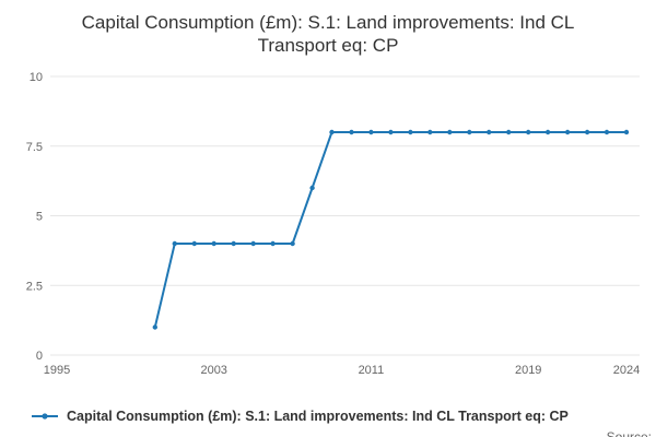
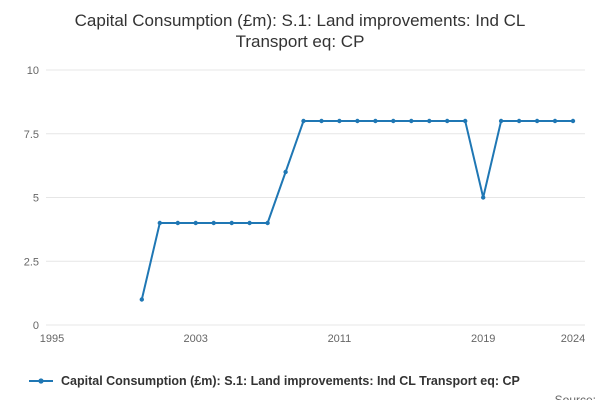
2019: 8 -> 5
